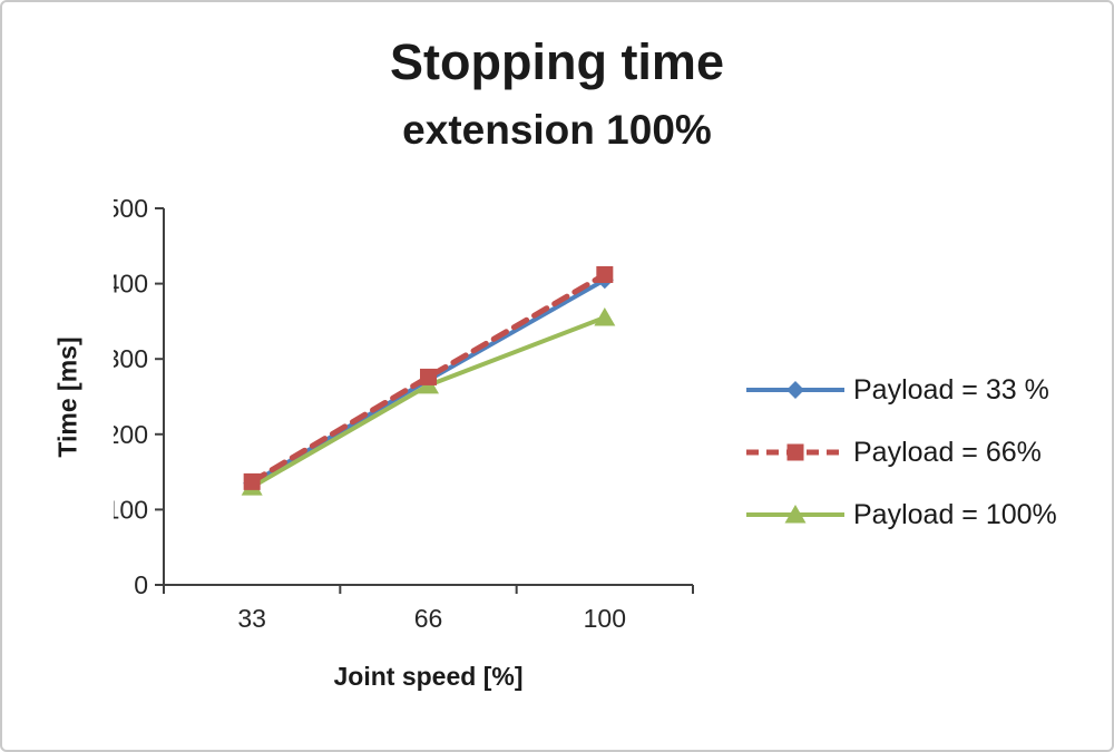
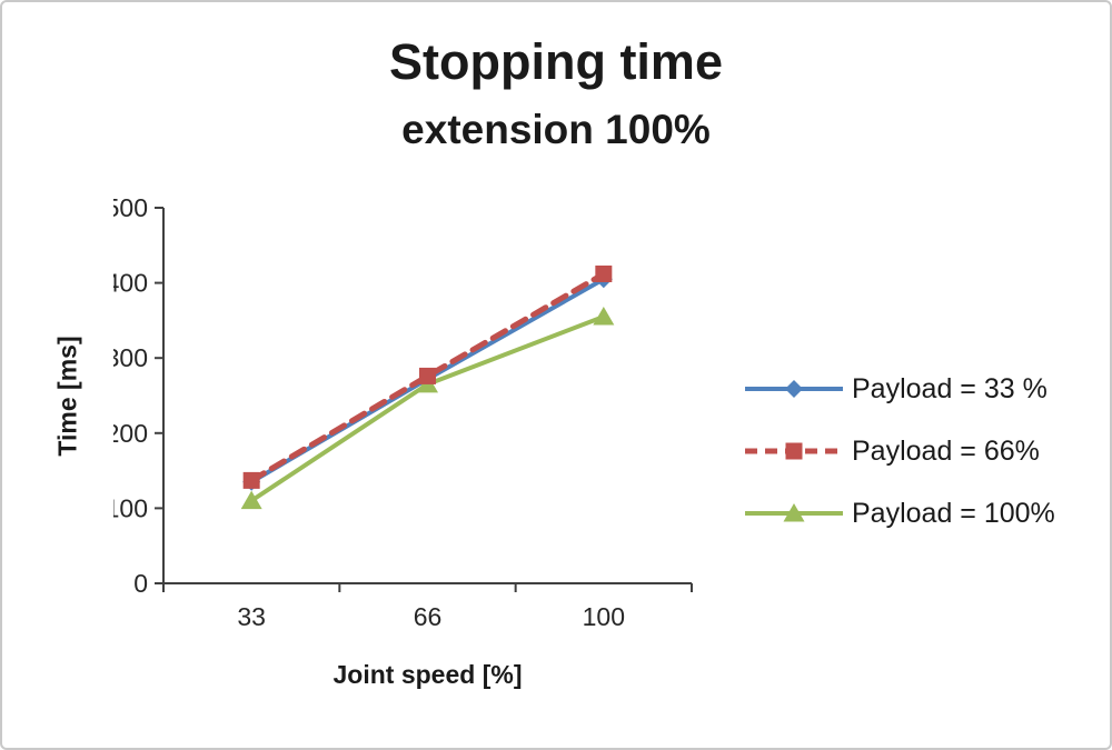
Payload = 100%/33: 130 -> 110
